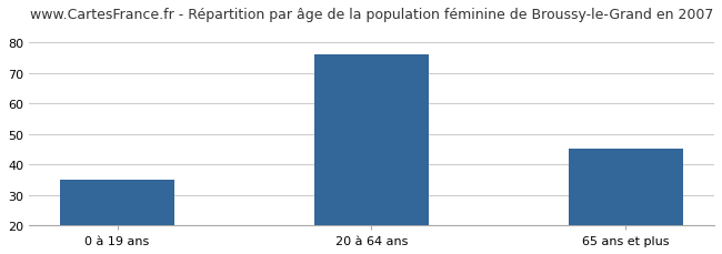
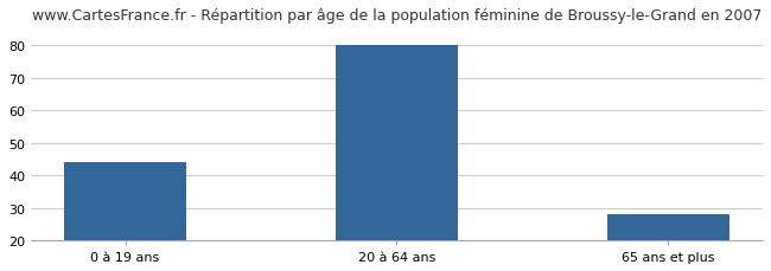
0 à 19 ans: 35 -> 44
20 à 64 ans: 76 -> 80
65 ans et plus: 45 -> 28
